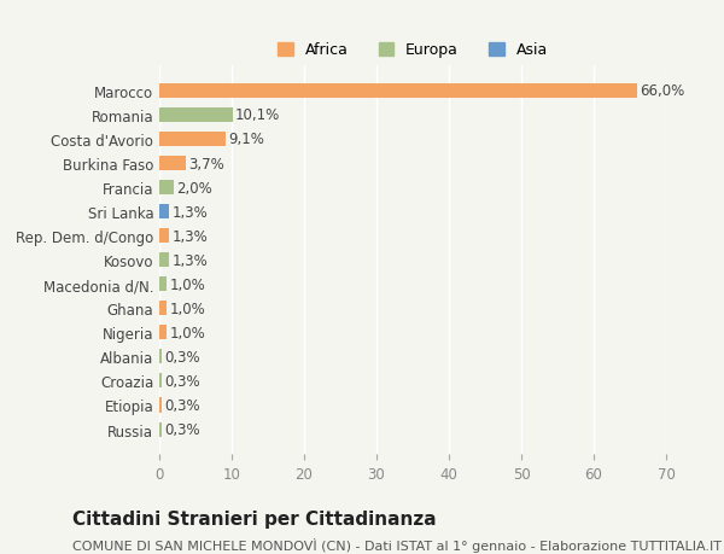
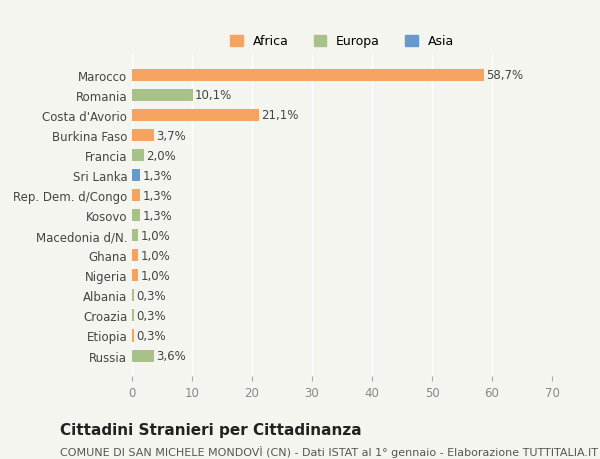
Marocco: 66,0% -> 58,7%
Costa d'Avorio: 9,1% -> 21,1%
Russia: 0,3% -> 3,6%
